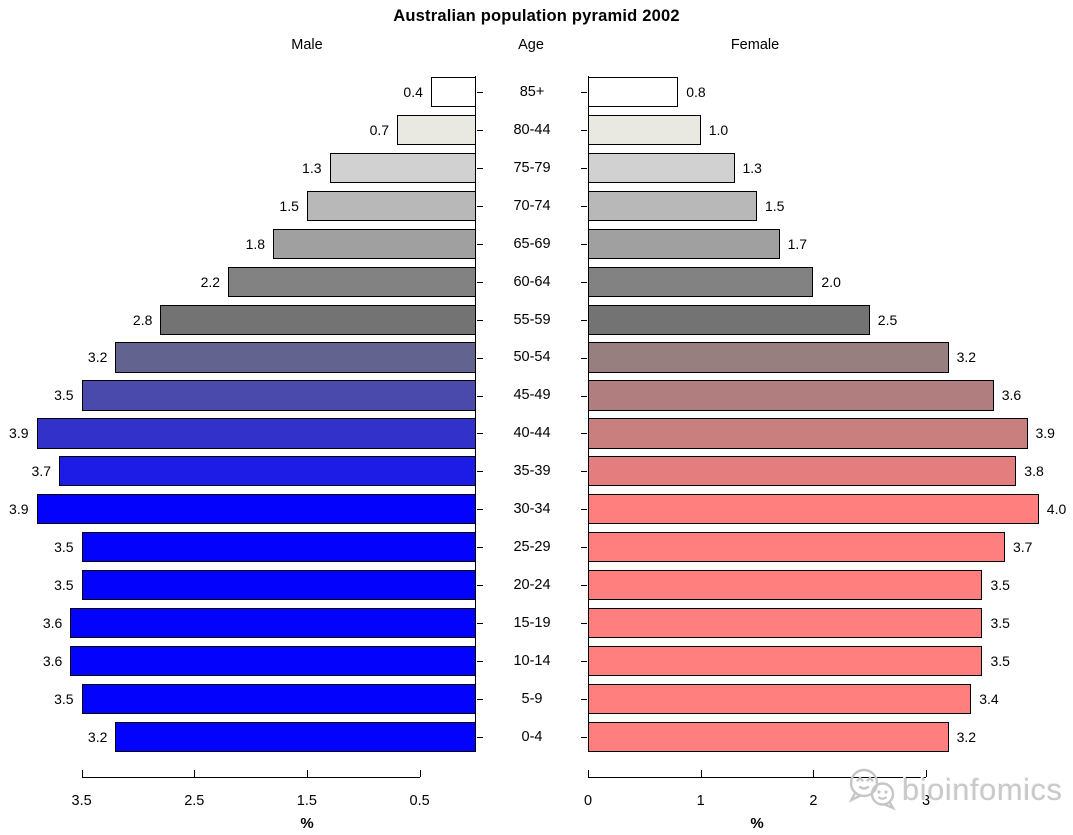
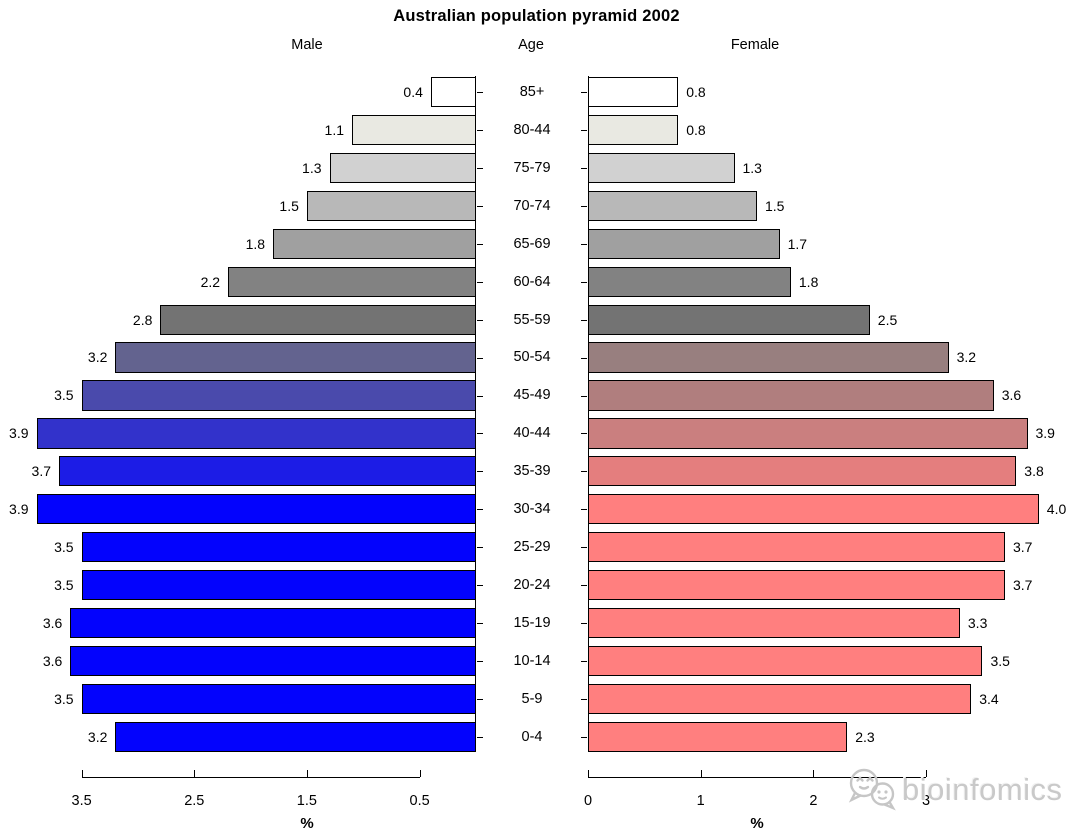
Male/80-44: 0.7 -> 1.1
Female/80-44: 1.0 -> 0.8
Female/60-64: 2.0 -> 1.8
Female/20-24: 3.5 -> 3.7
Female/15-19: 3.5 -> 3.3
Female/0-4: 3.2 -> 2.3
